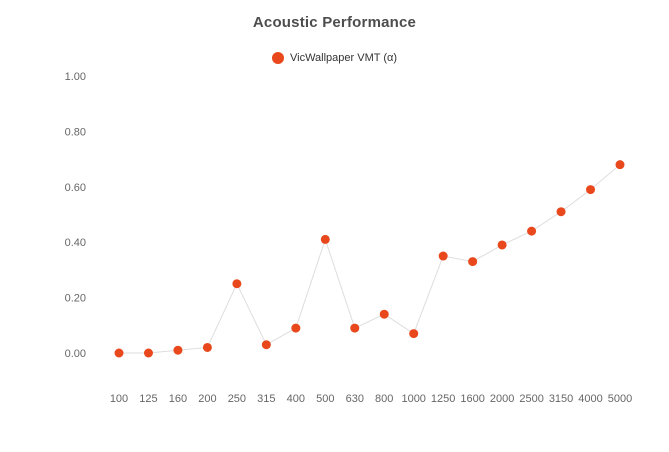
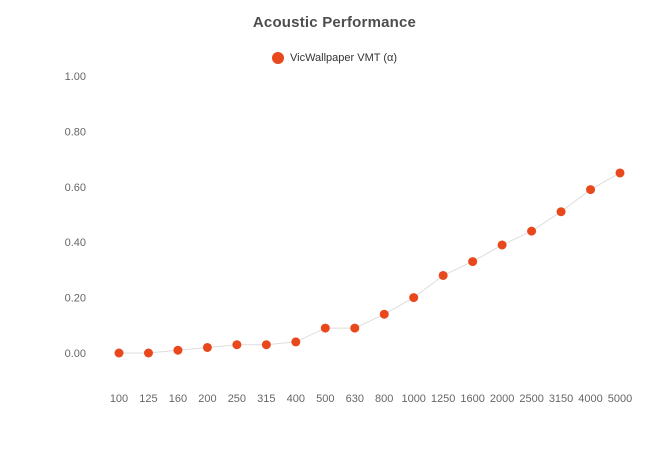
250: 0.25 -> 0.03
400: 0.09 -> 0.04
500: 0.41 -> 0.09
1000: 0.07 -> 0.20
1250: 0.35 -> 0.28
5000: 0.68 -> 0.65
